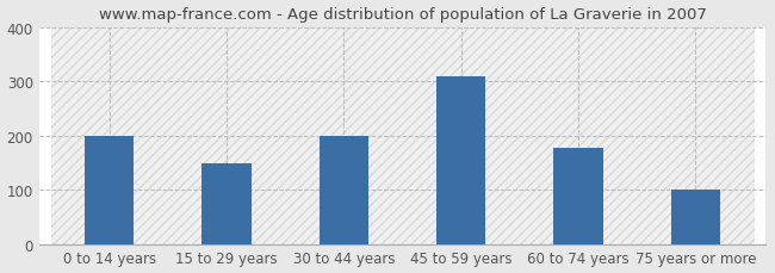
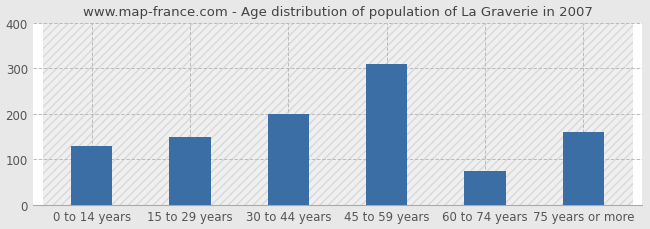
0 to 14 years: 200 -> 130
60 to 74 years: 178 -> 75
75 years or more: 100 -> 160
